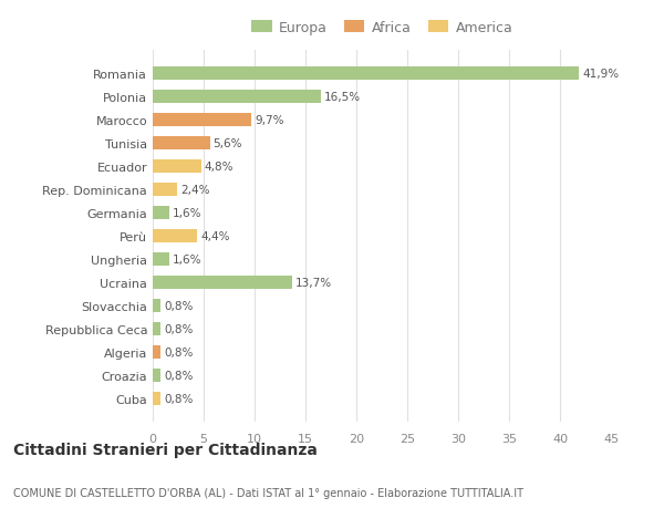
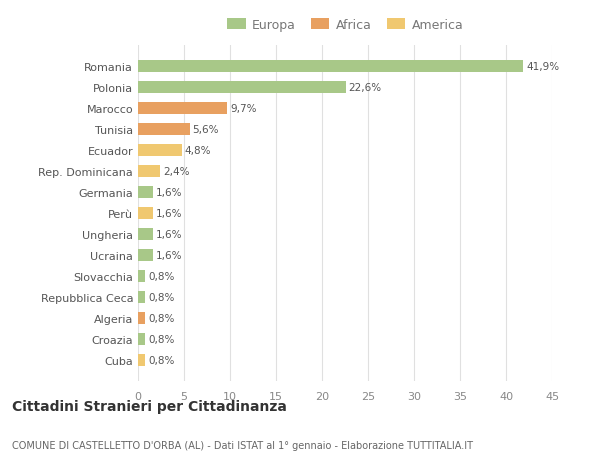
Polonia: 16,5% -> 22,6%
Perù: 4,4% -> 1,6%
Ucraina: 13,7% -> 1,6%
